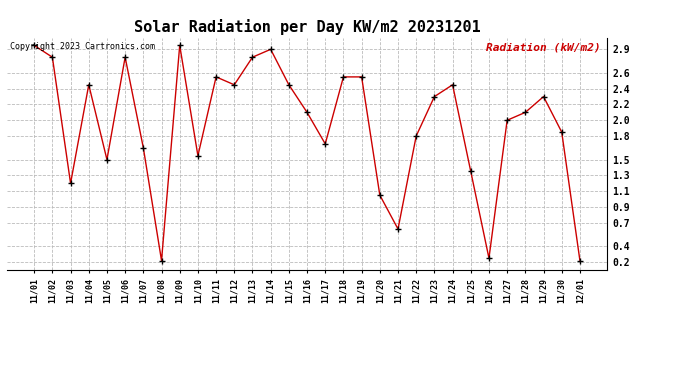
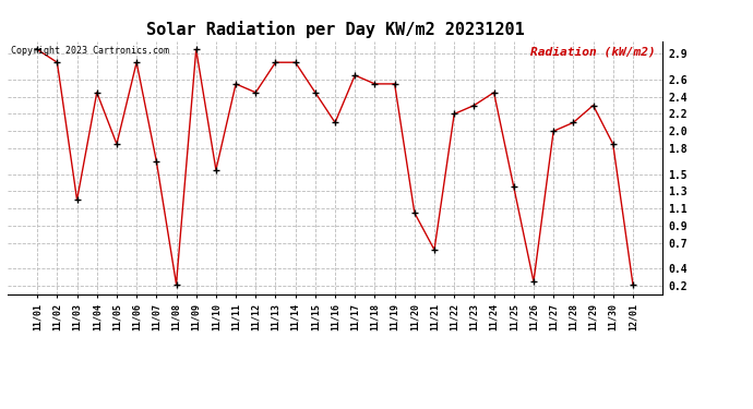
11/05: 1.50 -> 1.85
11/14: 2.90 -> 2.80
11/17: 1.70 -> 2.65
11/22: 1.80 -> 2.20
